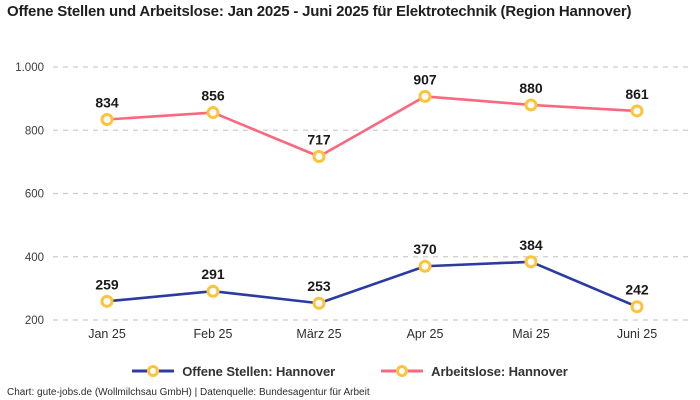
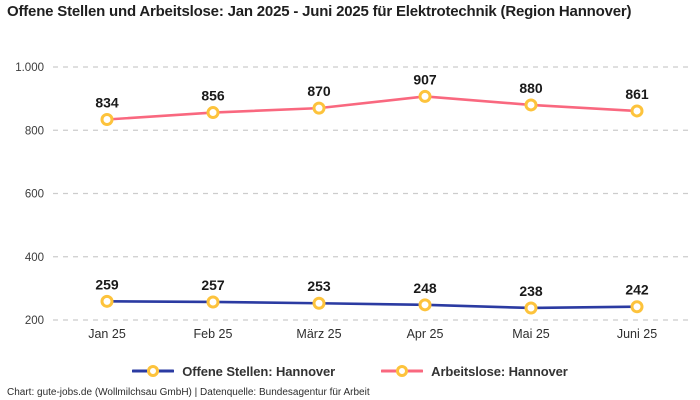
Offene Stellen: Hannover/Feb 25: 291 -> 257
Arbeitslose: Hannover/März 25: 717 -> 870
Offene Stellen: Hannover/Apr 25: 370 -> 248
Offene Stellen: Hannover/Mai 25: 384 -> 238
